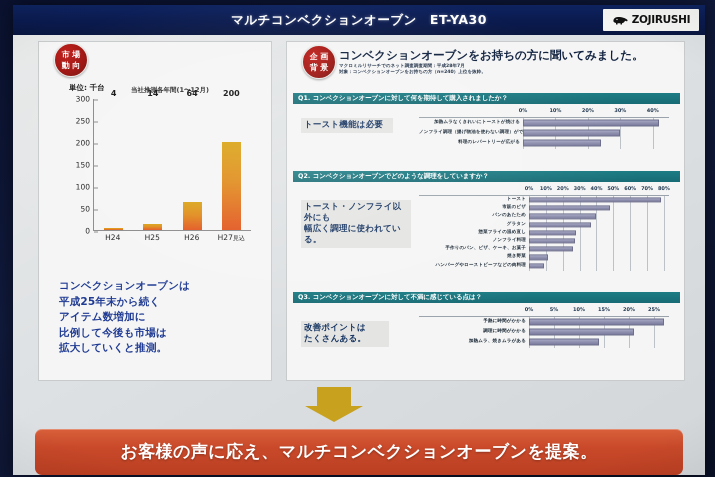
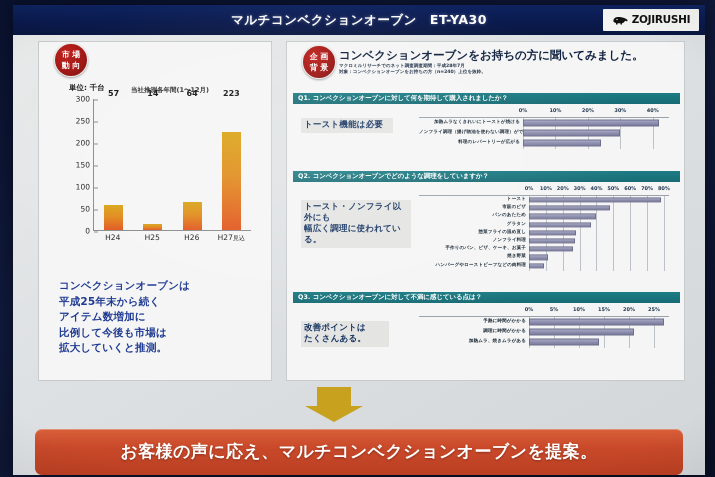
H24: 4 -> 57
H27見込: 200 -> 223
